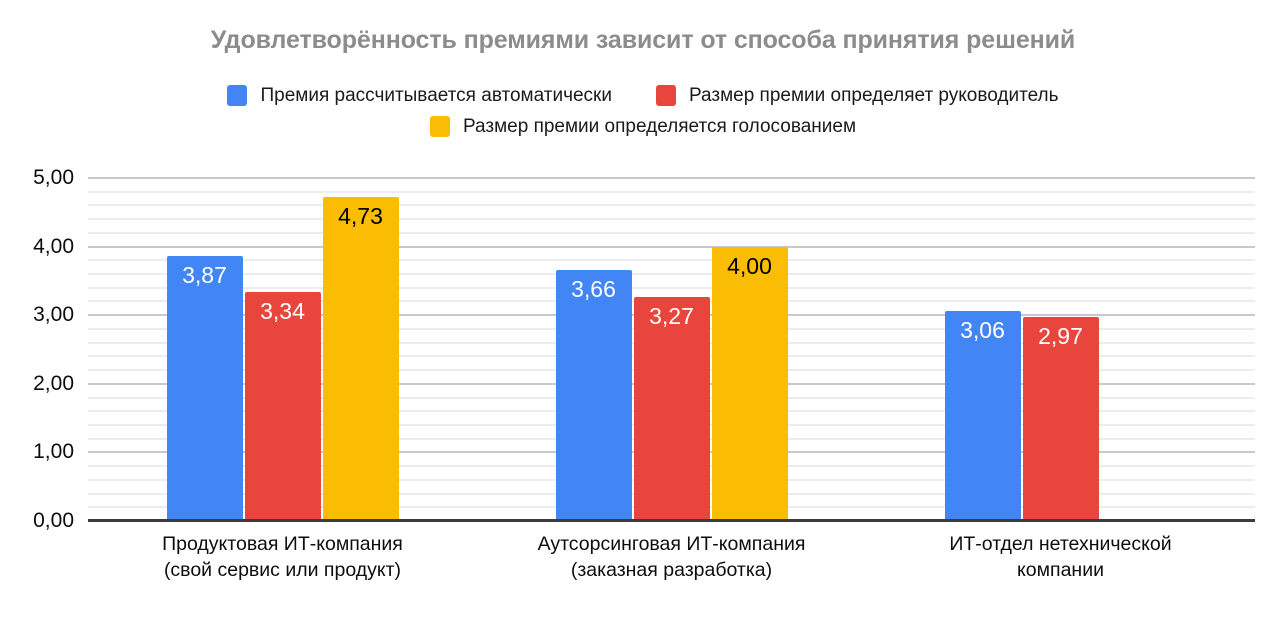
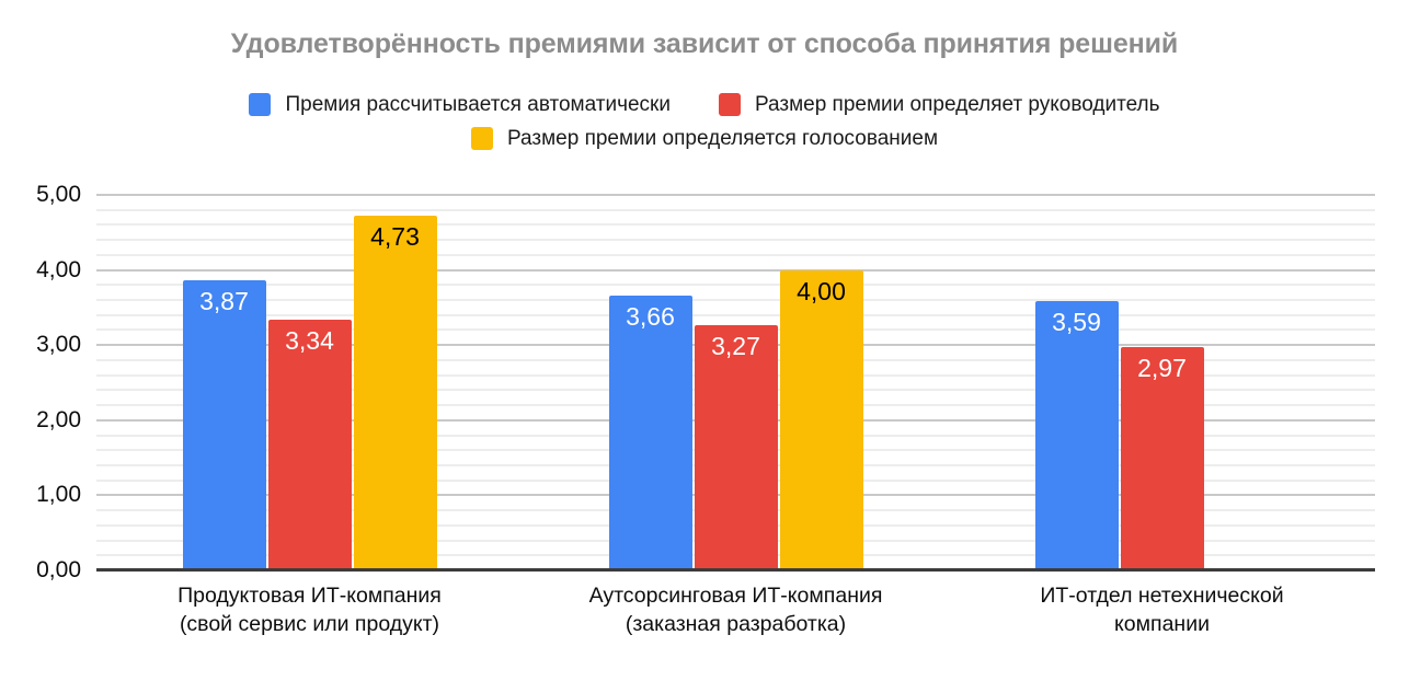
Премия рассчитывается автоматически/ИТ-отдел нетехнической компании: 3,06 -> 3,59
